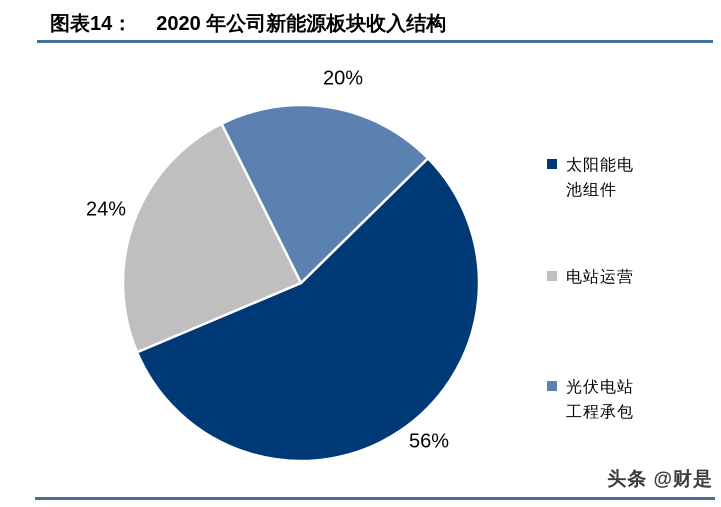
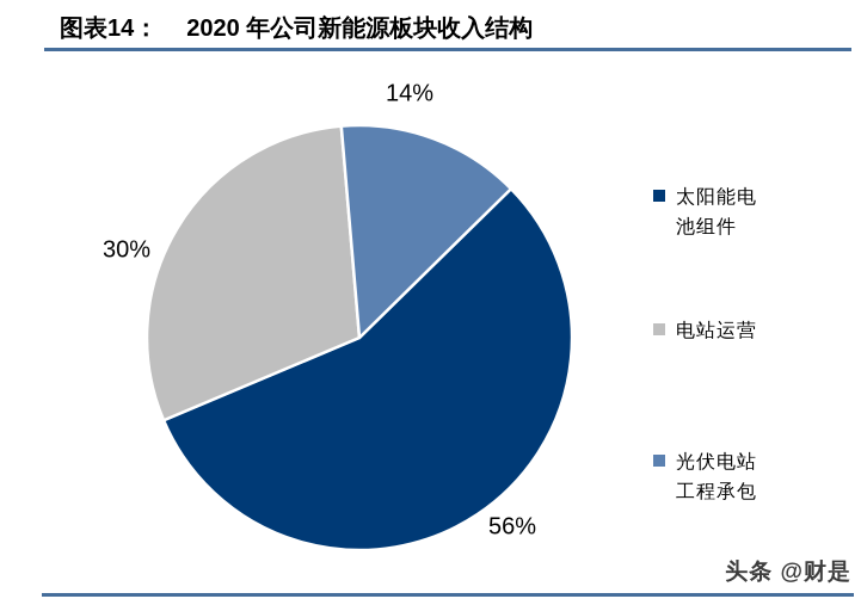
电站运营: 24% -> 30%
光伏电站工程承包: 20% -> 14%
